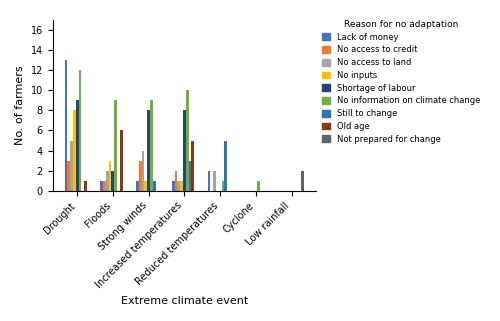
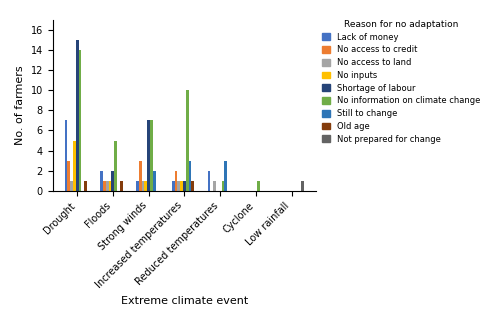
Lack of money/Drought: 13 -> 7
No access to land/Drought: 5 -> 1
No inputs/Drought: 8 -> 5
Shortage of labour/Drought: 9 -> 15
No information on climate change/Drought: 12 -> 14
Lack of money/Floods: 1 -> 2
No access to land/Floods: 2 -> 1
No inputs/Floods: 3 -> 1
No information on climate change/Floods: 9 -> 5
Old age/Floods: 6 -> 1
No access to land/Strong winds: 4 -> 1
Shortage of labour/Strong winds: 8 -> 7
No information on climate change/Strong winds: 9 -> 7
Still to change/Strong winds: 1 -> 2
Shortage of labour/Increased temperatures: 8 -> 1
Old age/Increased temperatures: 5 -> 1
No access to land/Reduced temperatures: 2 -> 1
Still to change/Reduced temperatures: 5 -> 3
Not prepared for change/Low rainfall: 2 -> 1
